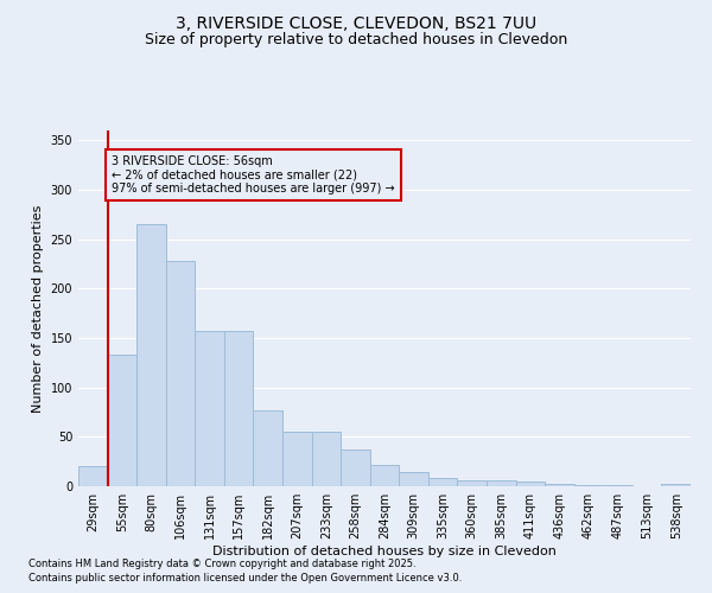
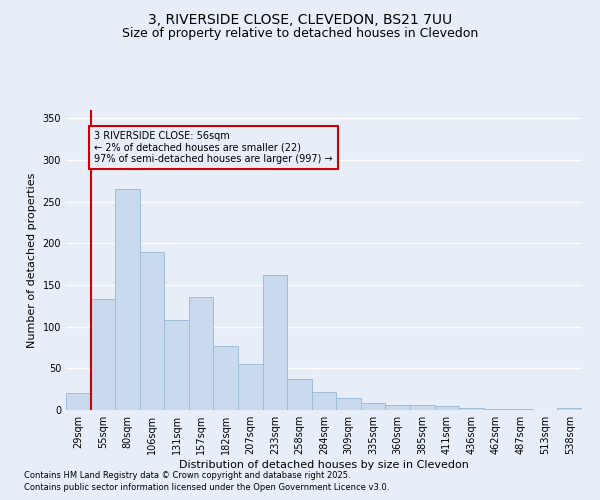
106sqm: 228 -> 190
131sqm: 157 -> 108
157sqm: 157 -> 136
233sqm: 55 -> 162
